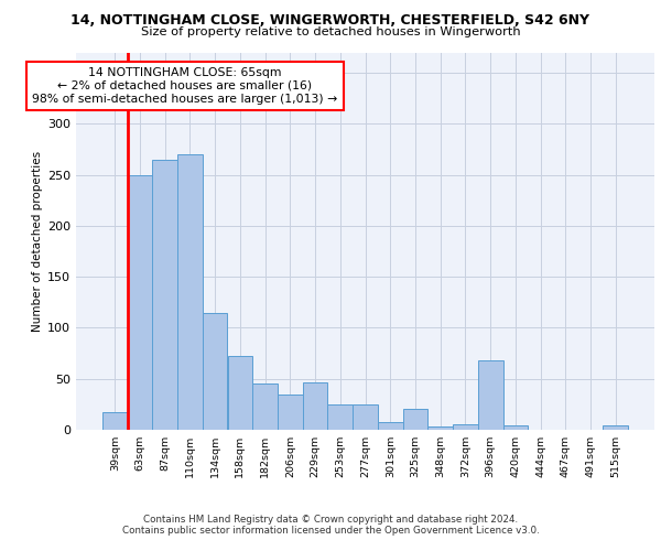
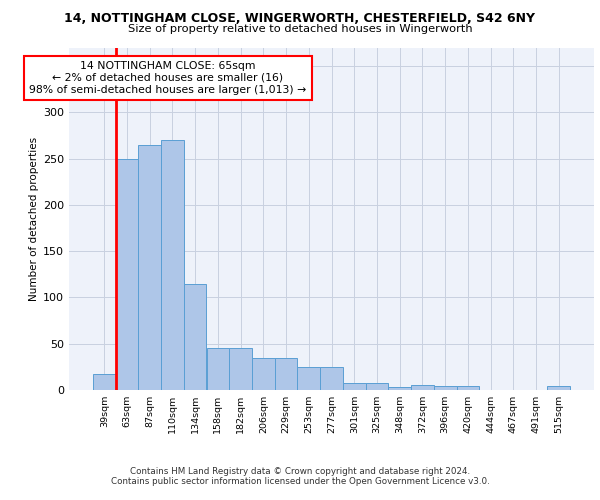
158sqm: 72 -> 45
229sqm: 46 -> 35
325sqm: 20 -> 8
396sqm: 68 -> 4
